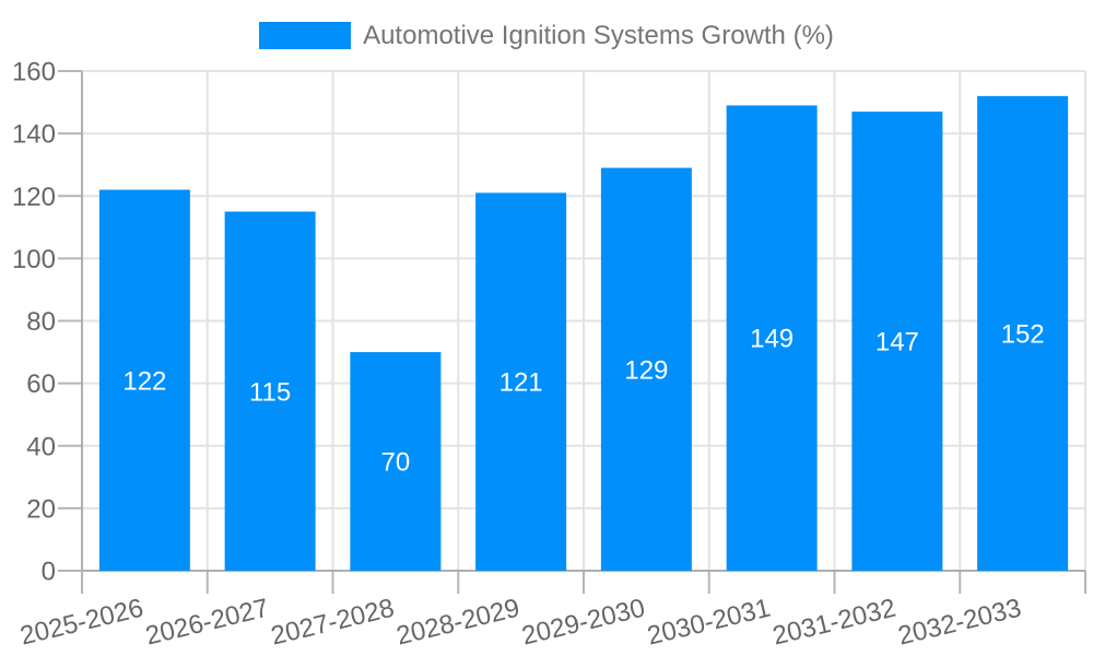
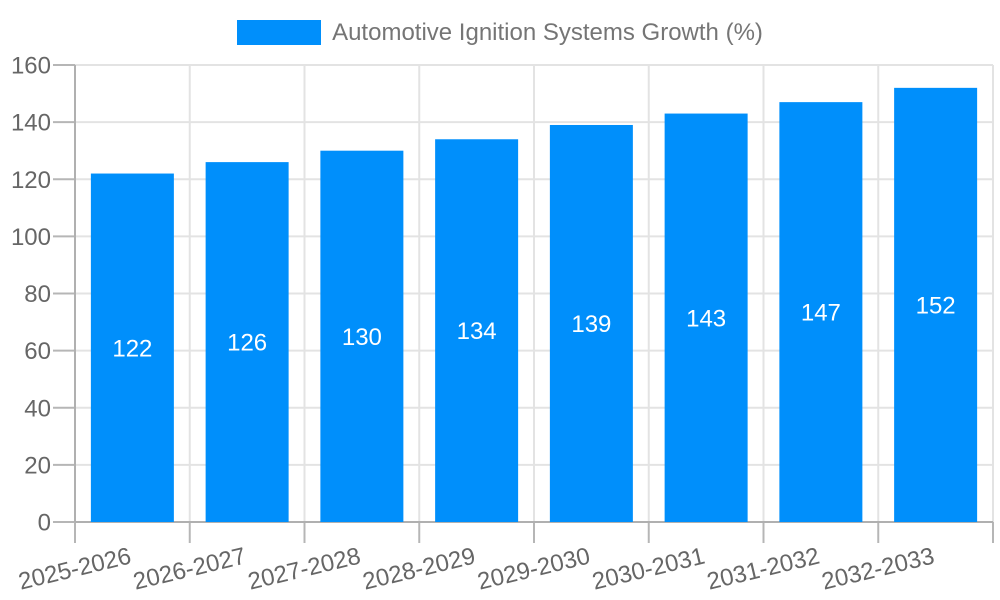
2026-2027: 115 -> 126
2027-2028: 70 -> 130
2028-2029: 121 -> 134
2029-2030: 129 -> 139
2030-2031: 149 -> 143
